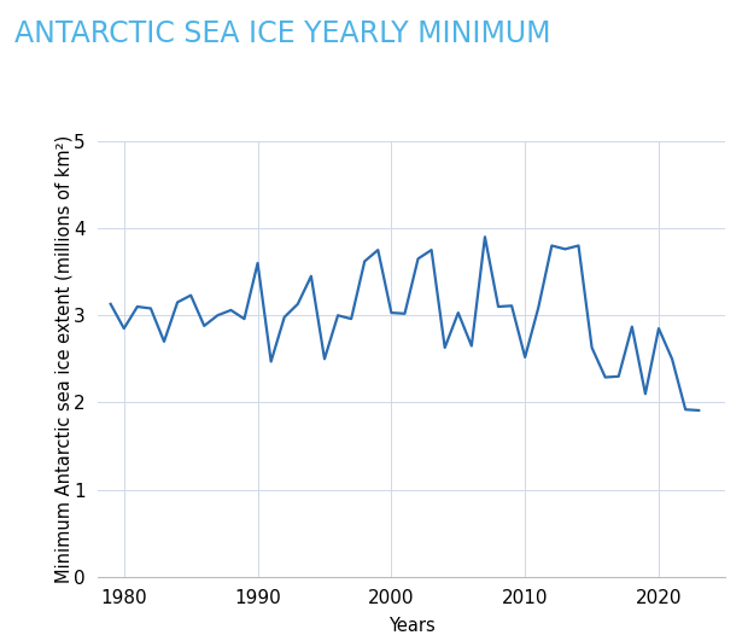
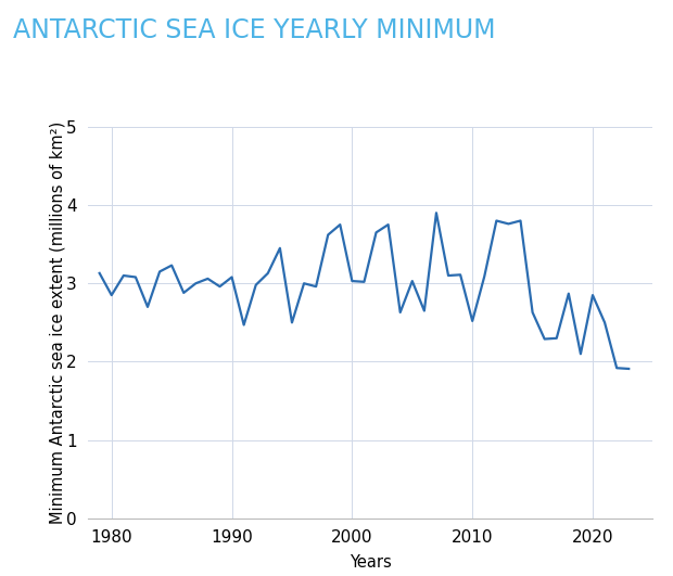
1990: 3.60 -> 3.08
